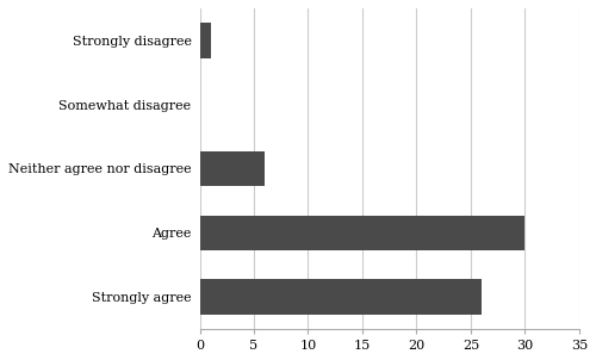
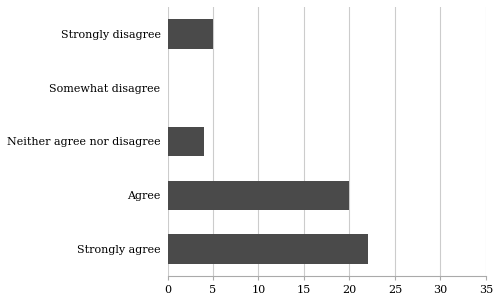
Strongly disagree: 1 -> 5
Neither agree nor disagree: 6 -> 4
Agree: 30 -> 20
Strongly agree: 26 -> 22
